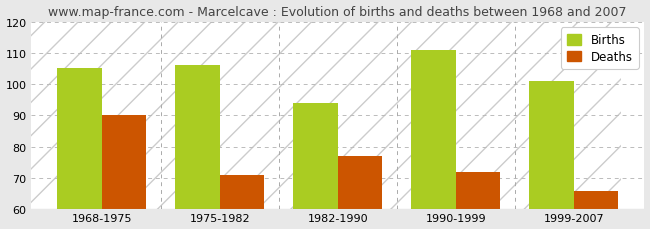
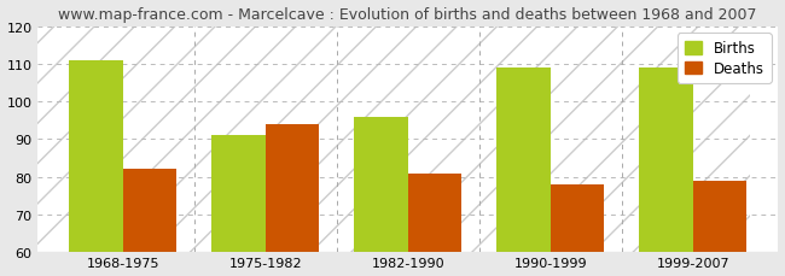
Births/1968-1975: 105 -> 111
Deaths/1968-1975: 90 -> 82
Births/1975-1982: 106 -> 91
Deaths/1975-1982: 71 -> 94
Births/1982-1990: 94 -> 96
Deaths/1982-1990: 77 -> 81
Births/1990-1999: 111 -> 109
Deaths/1990-1999: 72 -> 78
Births/1999-2007: 101 -> 109
Deaths/1999-2007: 66 -> 79
